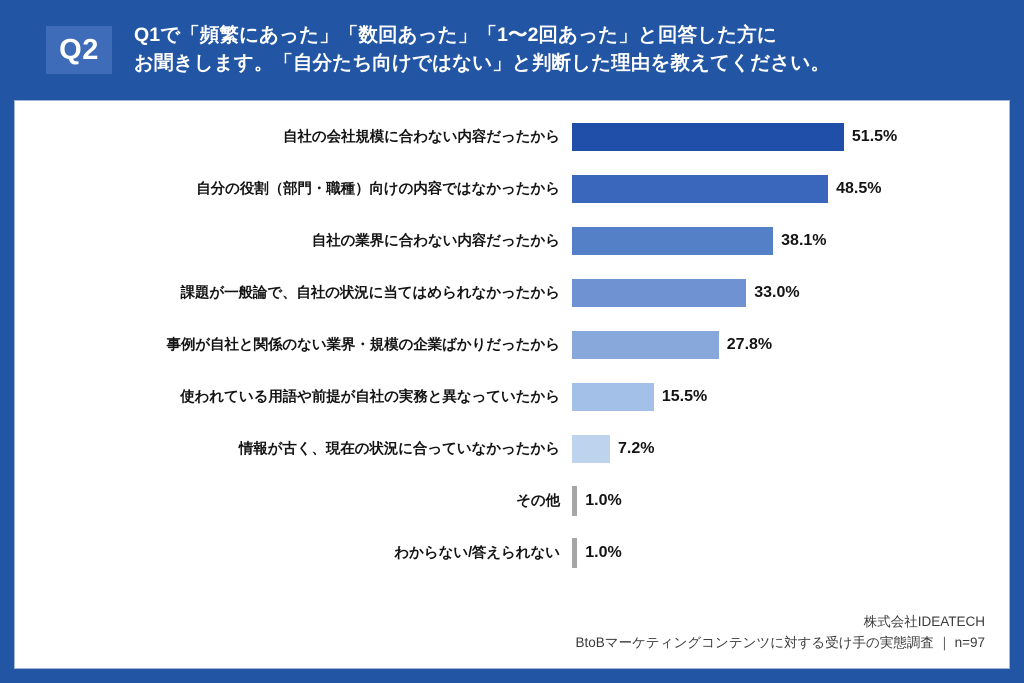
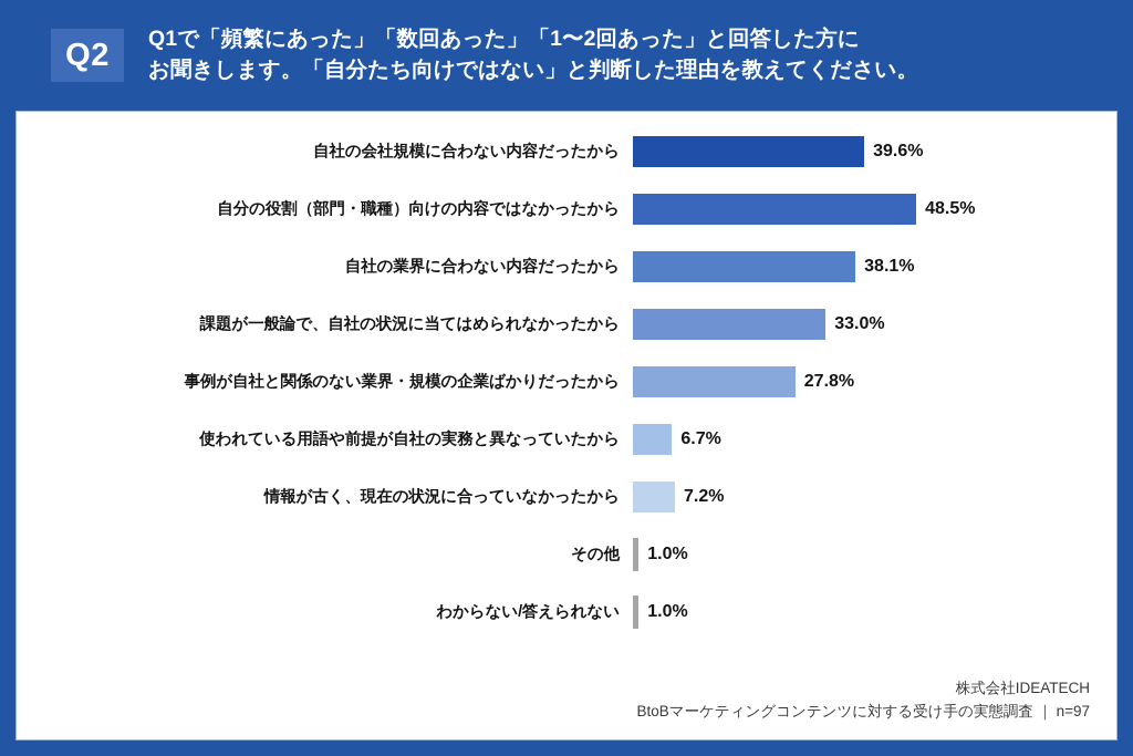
自社の会社規模に合わない内容だったから: 51.5% -> 39.6%
使われている用語や前提が自社の実務と異なっていたから: 15.5% -> 6.7%
